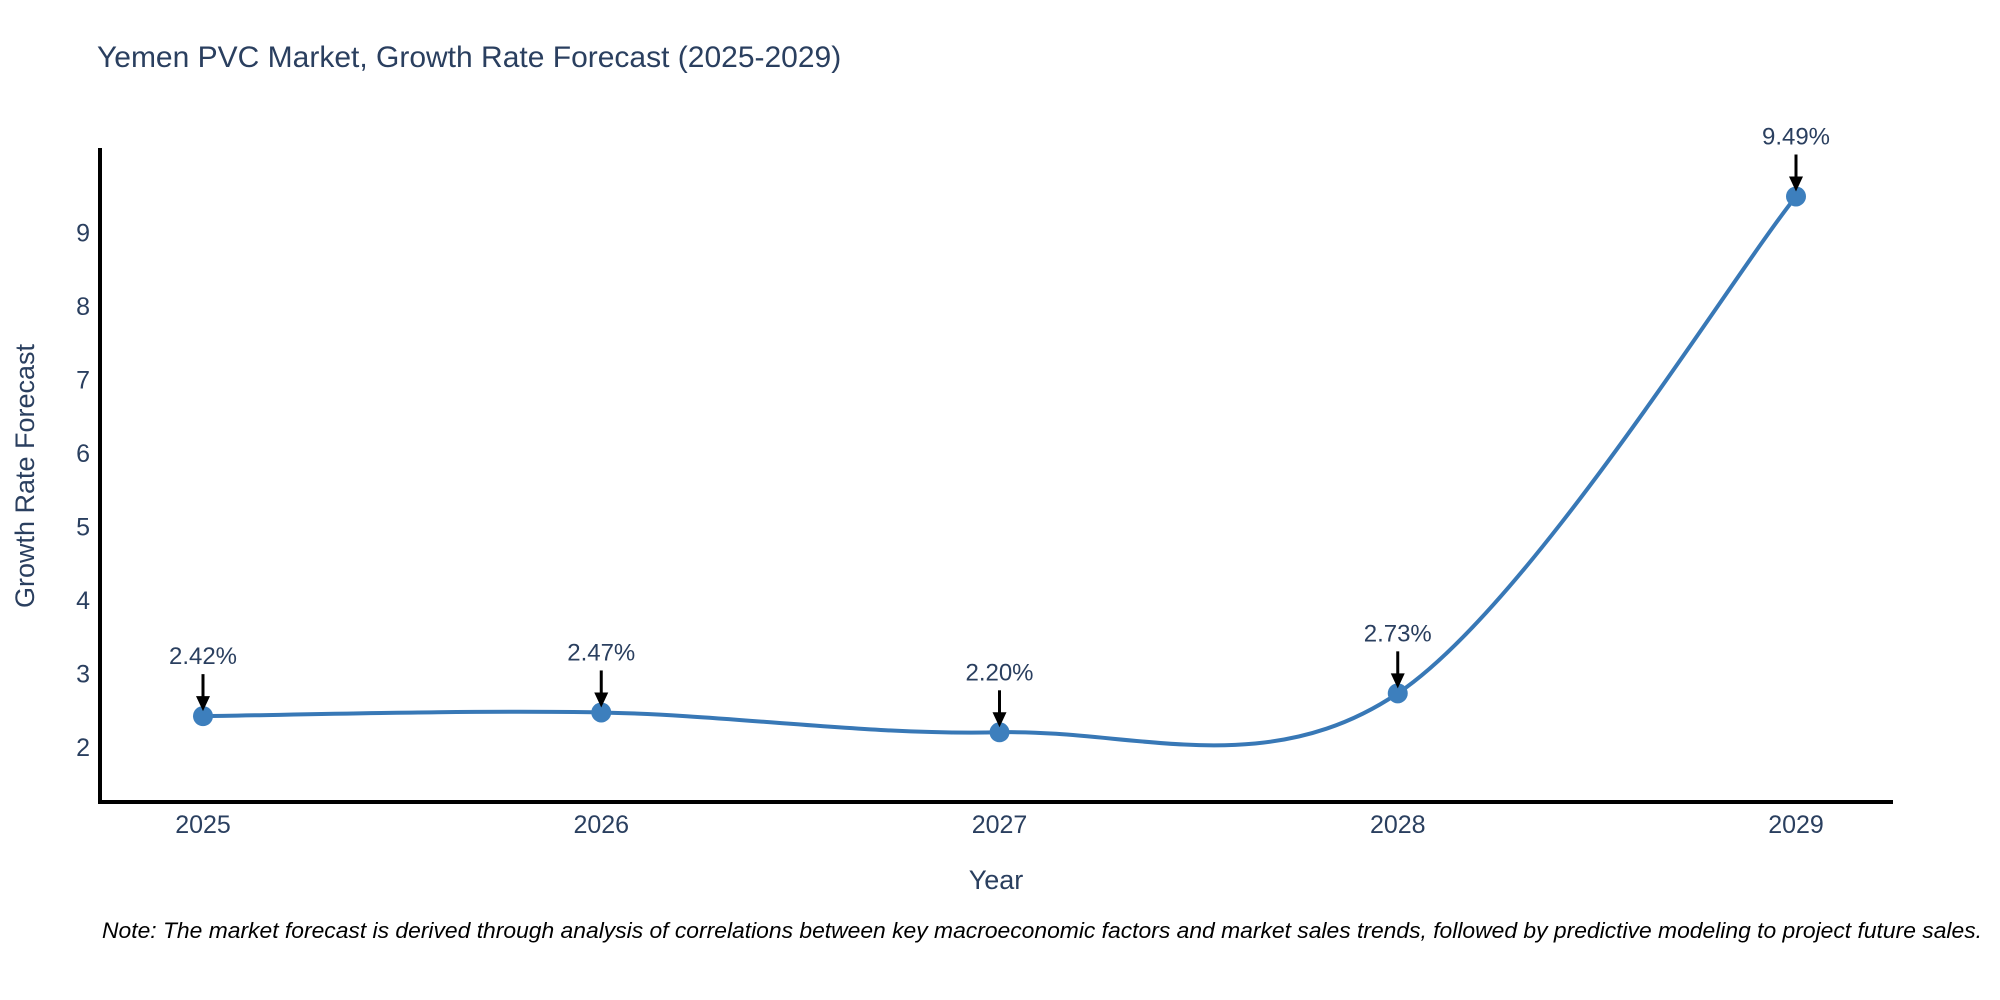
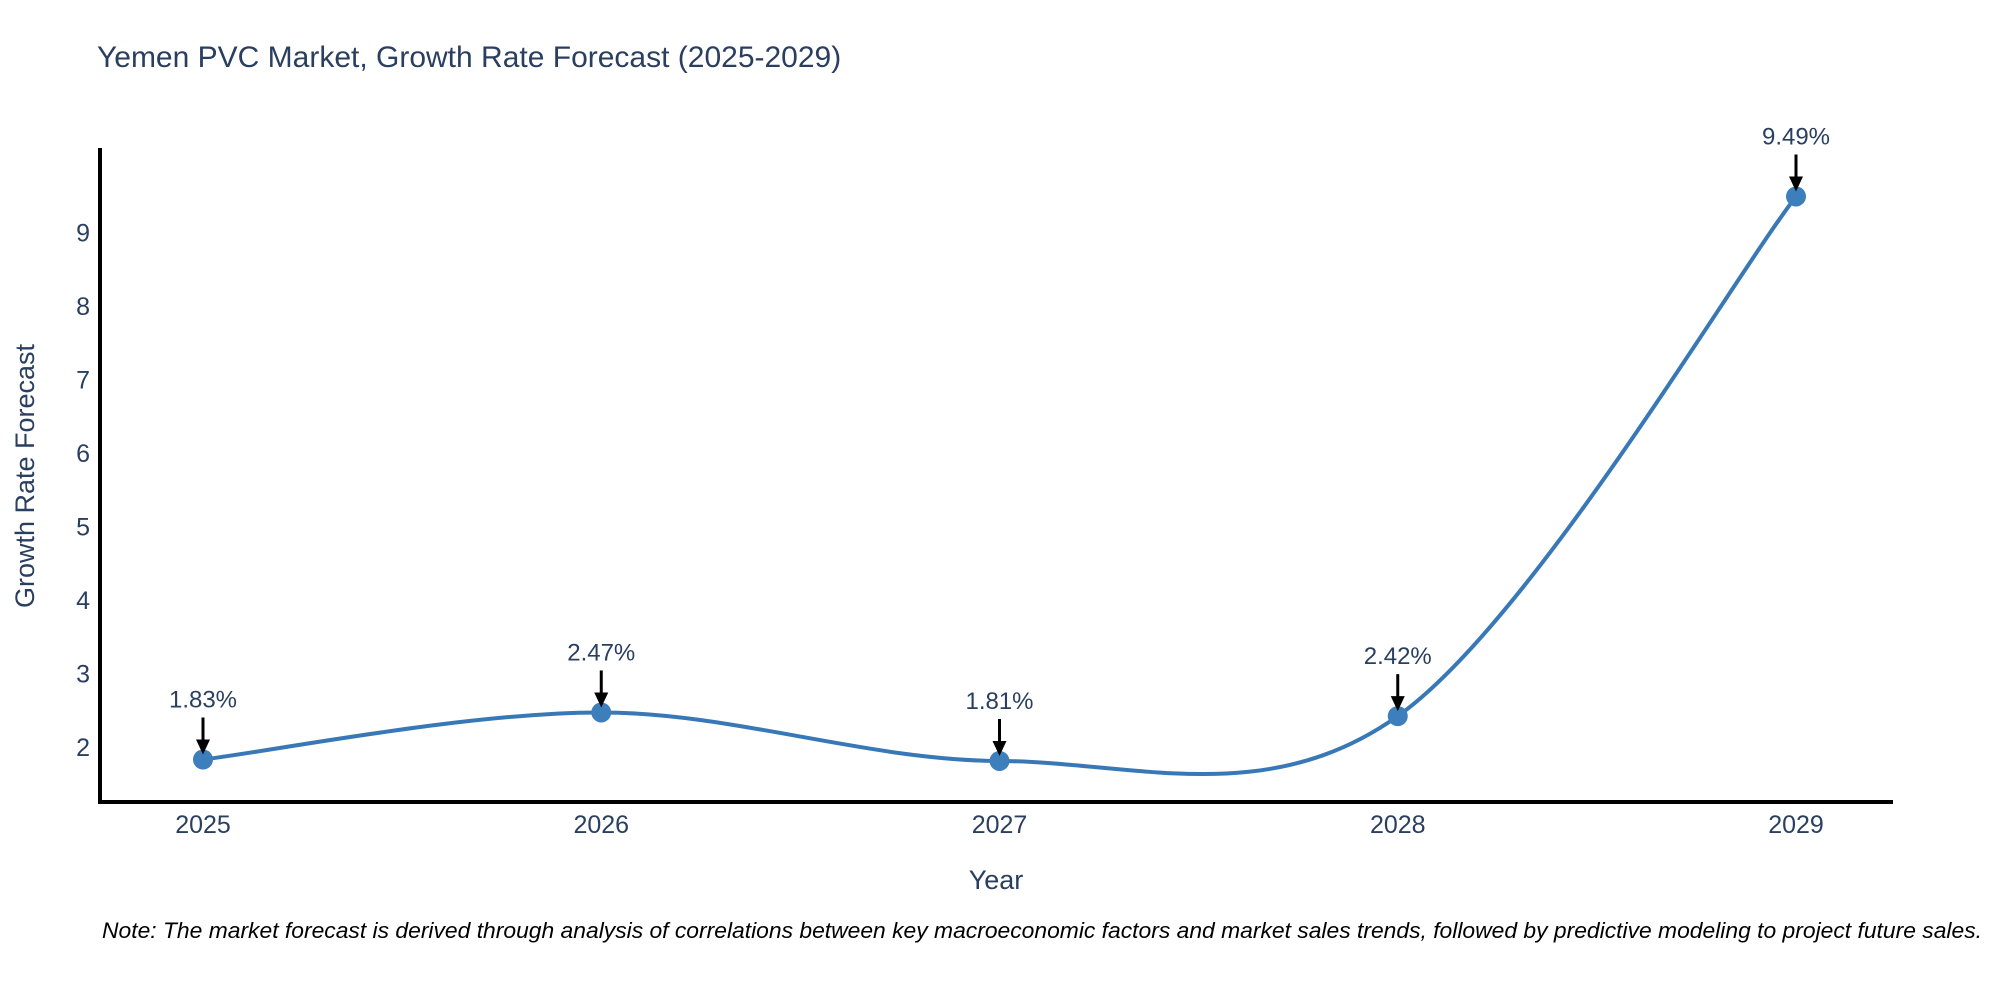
2025: 2.42% -> 1.83%
2027: 2.20% -> 1.81%
2028: 2.73% -> 2.42%
